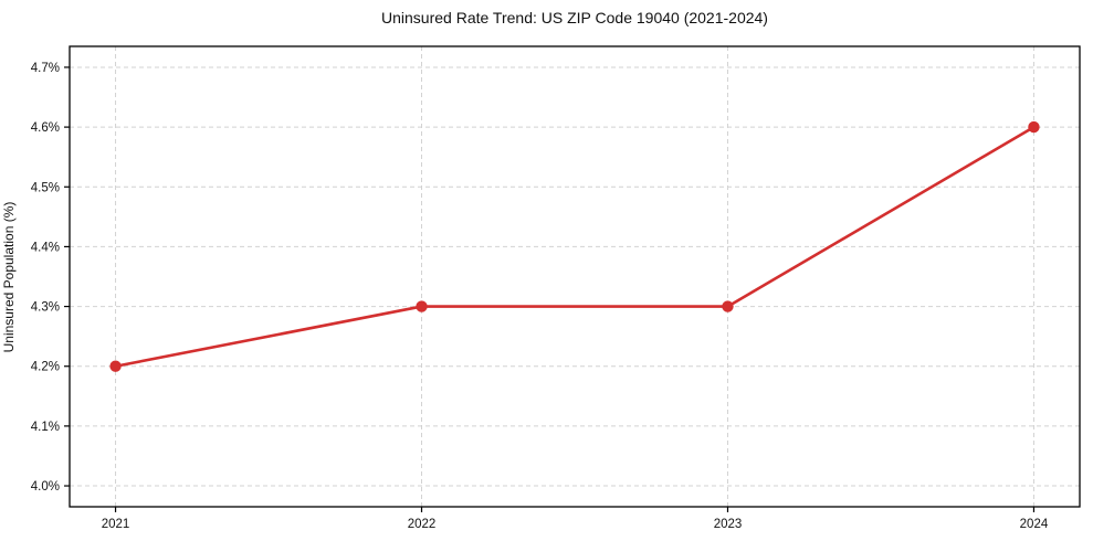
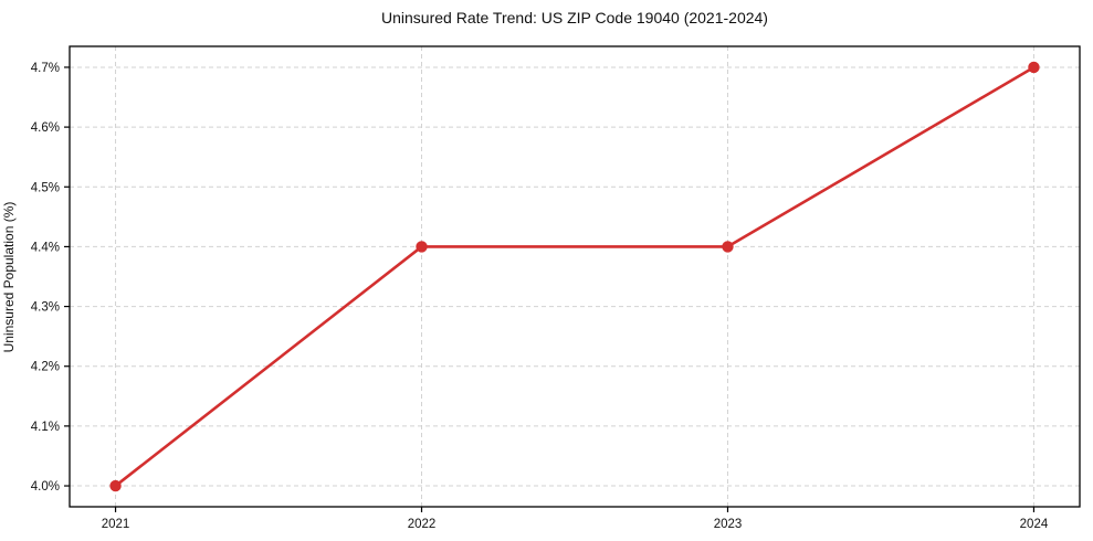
2021: 4.2% -> 4.0%
2022: 4.3% -> 4.4%
2023: 4.3% -> 4.4%
2024: 4.6% -> 4.7%
